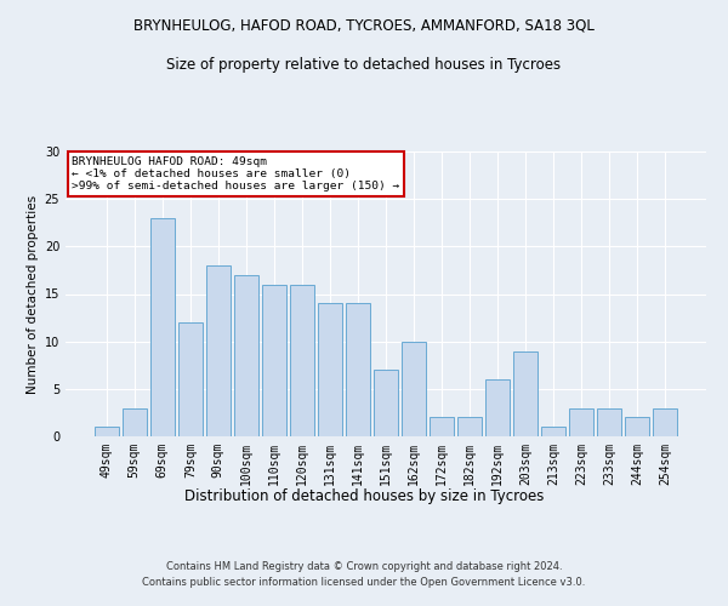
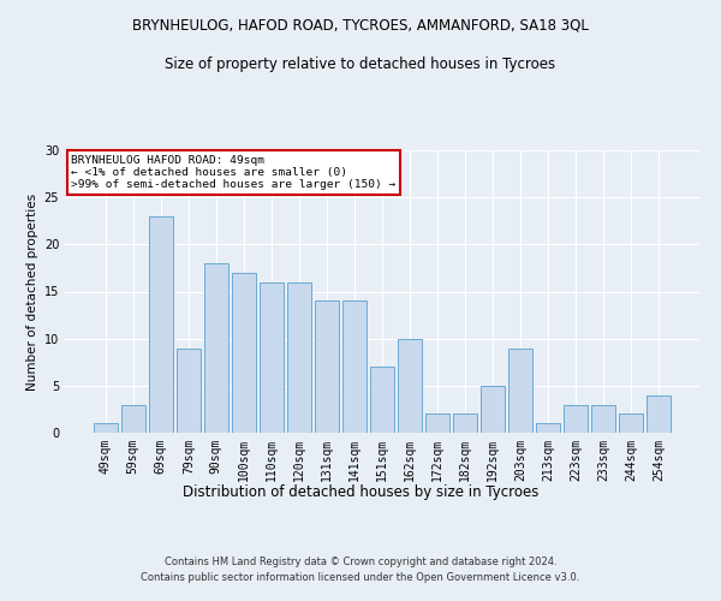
79sqm: 12 -> 9
192sqm: 6 -> 5
254sqm: 3 -> 4
